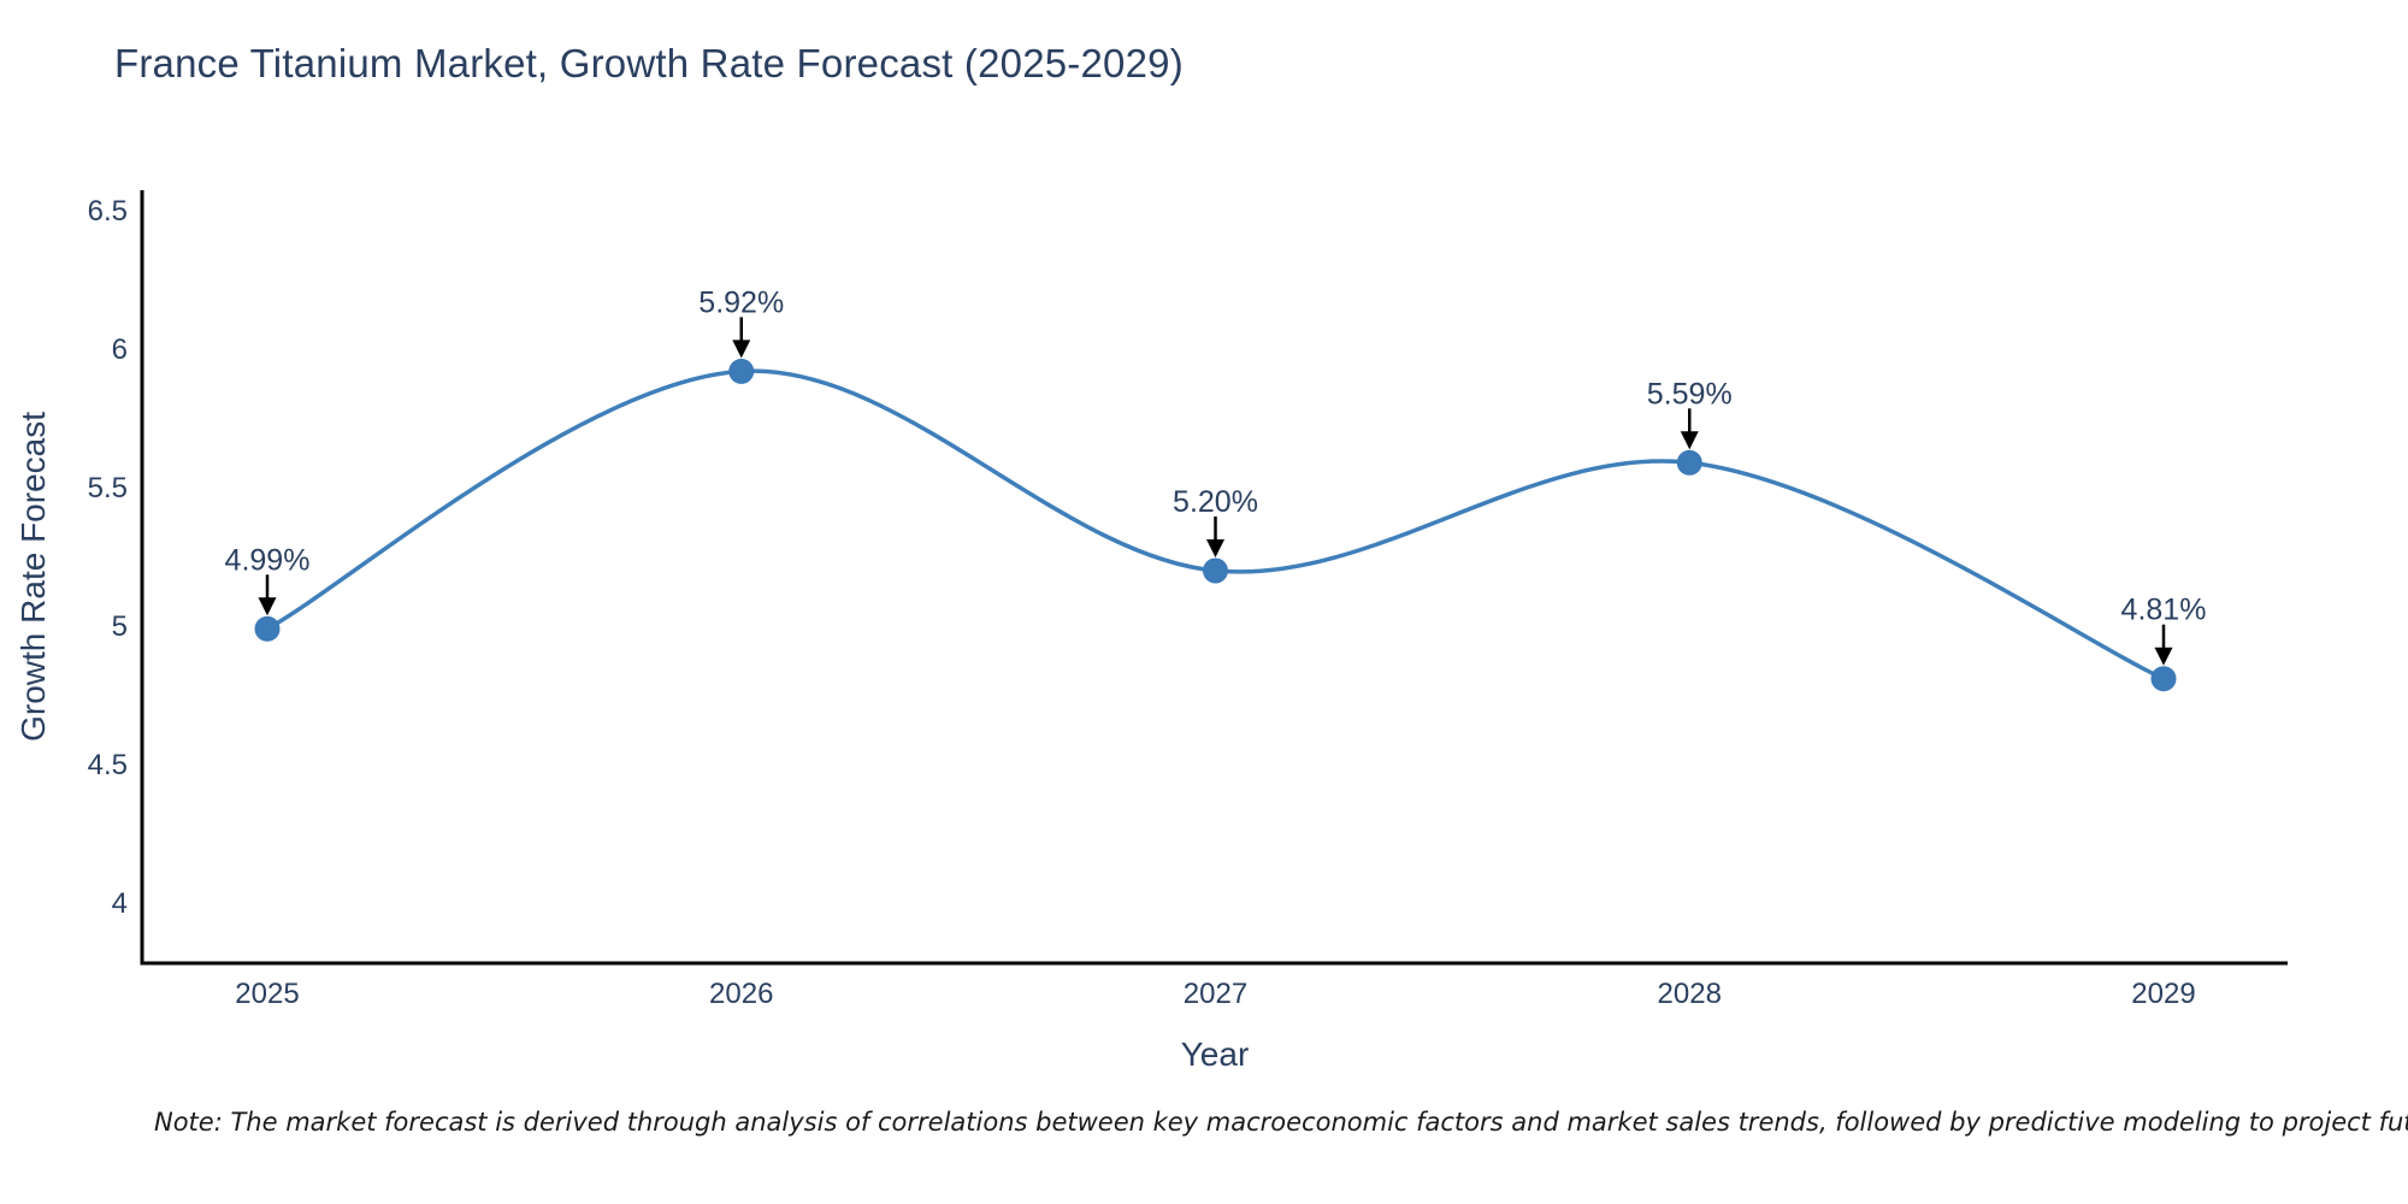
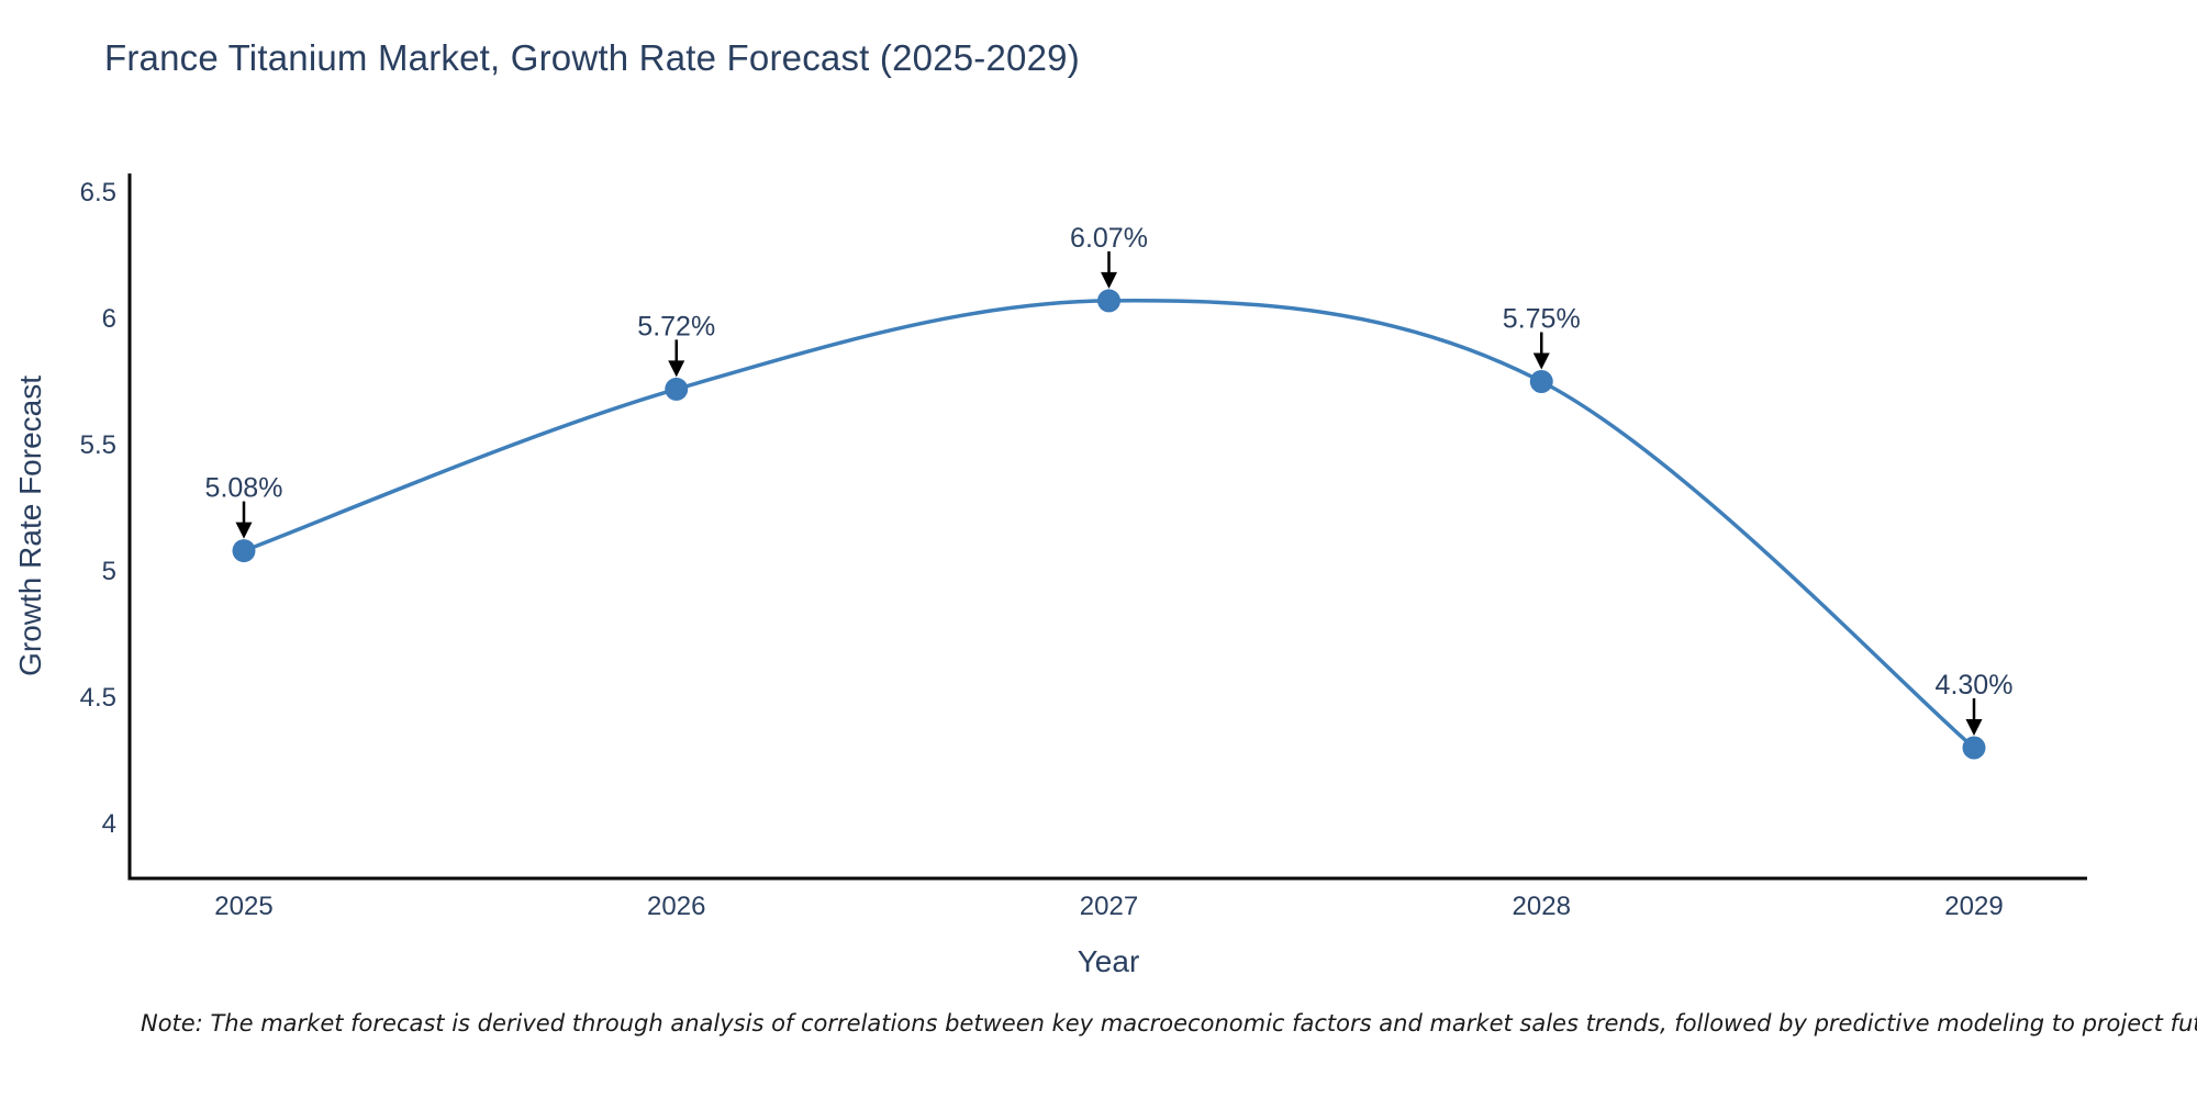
2025: 4.99% -> 5.08%
2026: 5.92% -> 5.72%
2027: 5.20% -> 6.07%
2028: 5.59% -> 5.75%
2029: 4.81% -> 4.30%
